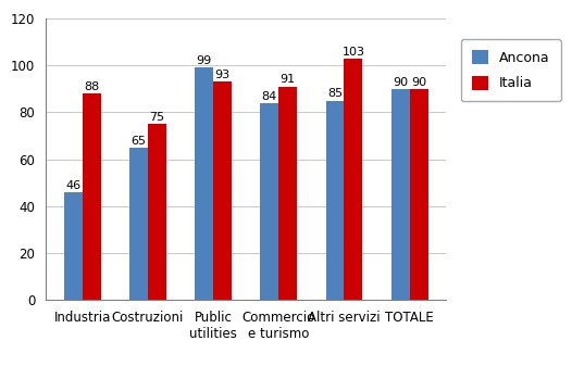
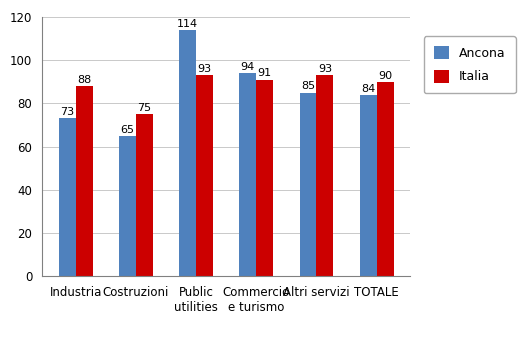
Ancona/Industria: 46 -> 73
Ancona/Public utilities: 99 -> 114
Ancona/Commercio e turismo: 84 -> 94
Italia/Altri servizi: 103 -> 93
Ancona/TOTALE: 90 -> 84
